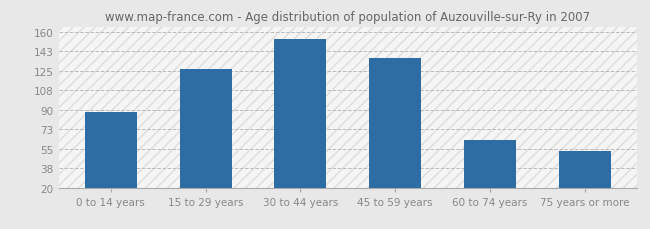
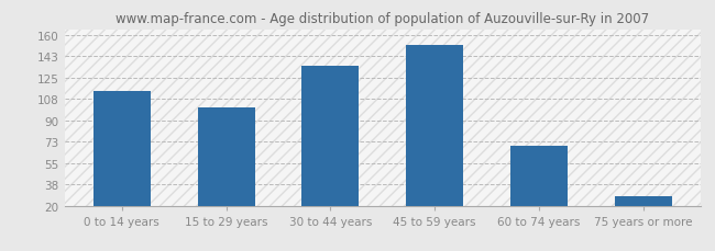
0 to 14 years: 88 -> 114
15 to 29 years: 127 -> 101
30 to 44 years: 154 -> 135
45 to 59 years: 137 -> 152
60 to 74 years: 63 -> 69
75 years or more: 53 -> 28
